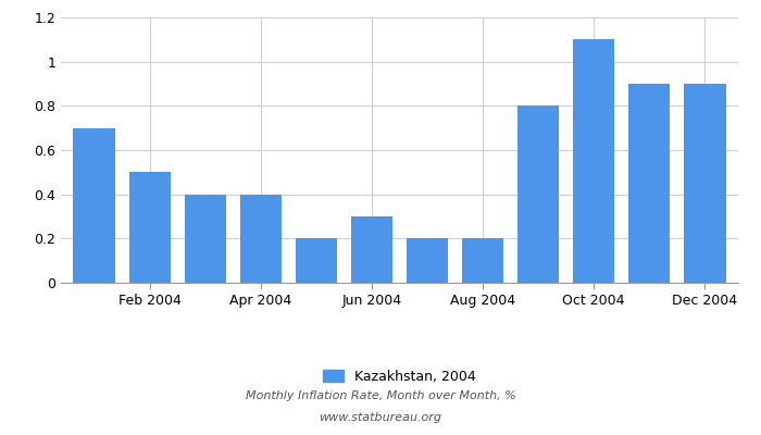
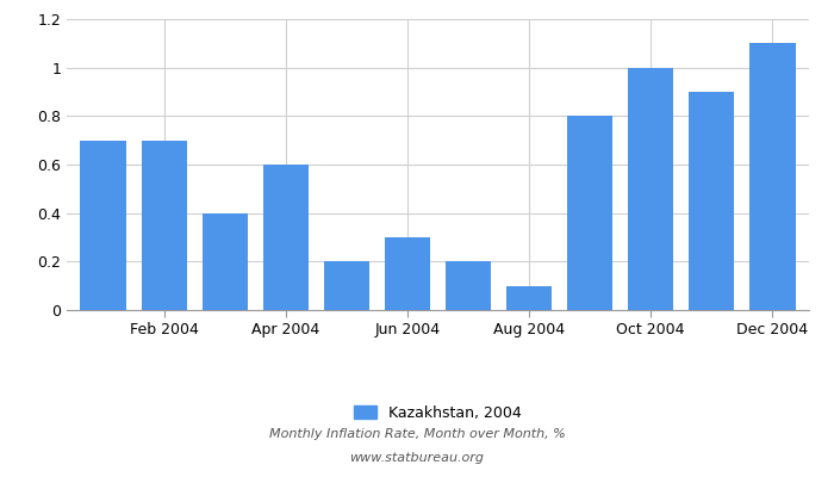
Feb 2004: 0.5 -> 0.7
Apr 2004: 0.4 -> 0.6
Aug 2004: 0.2 -> 0.1
Oct 2004: 1.1 -> 1.0
Dec 2004: 0.9 -> 1.1
